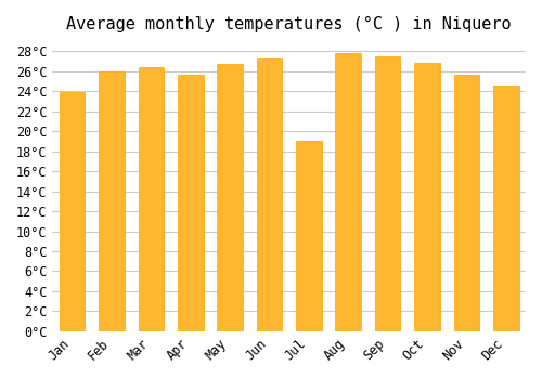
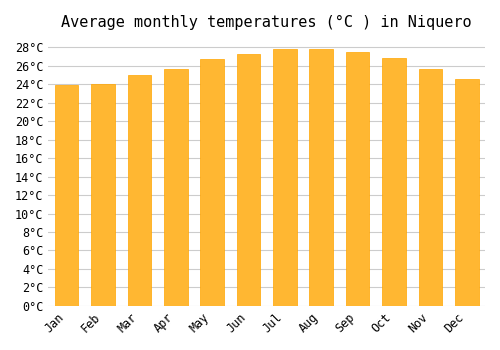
Feb: 26.0°C -> 24.0°C
Mar: 26.4°C -> 25.0°C
Jul: 19.0°C -> 27.8°C
